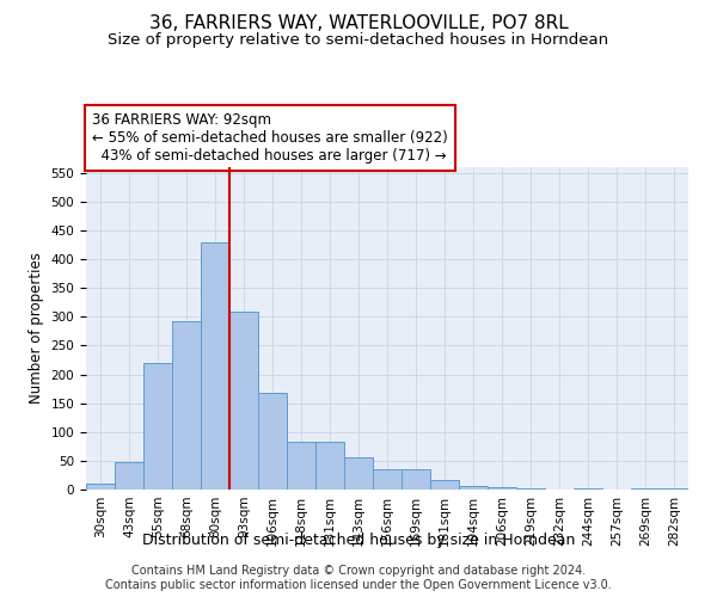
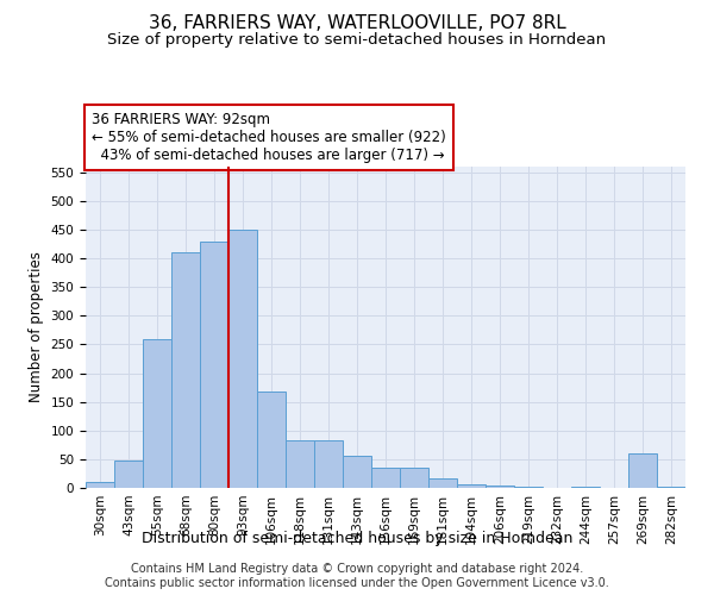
55sqm: 220 -> 260
68sqm: 292 -> 410
93sqm: 310 -> 450
269sqm: 2 -> 60
